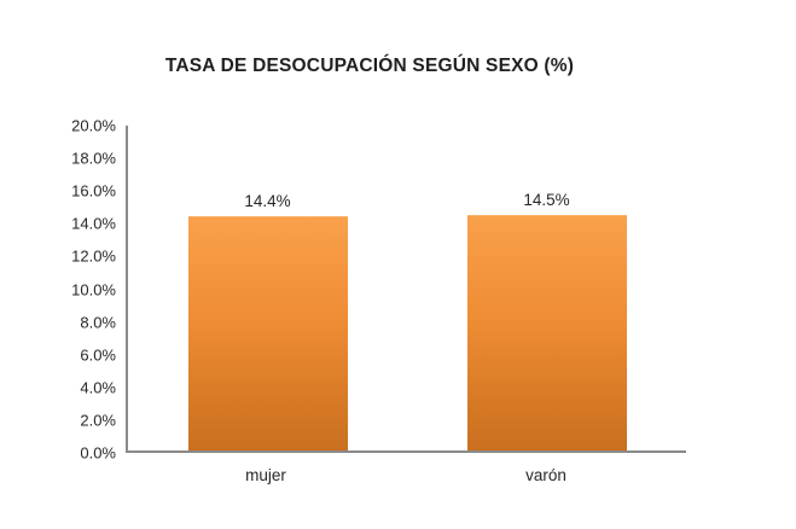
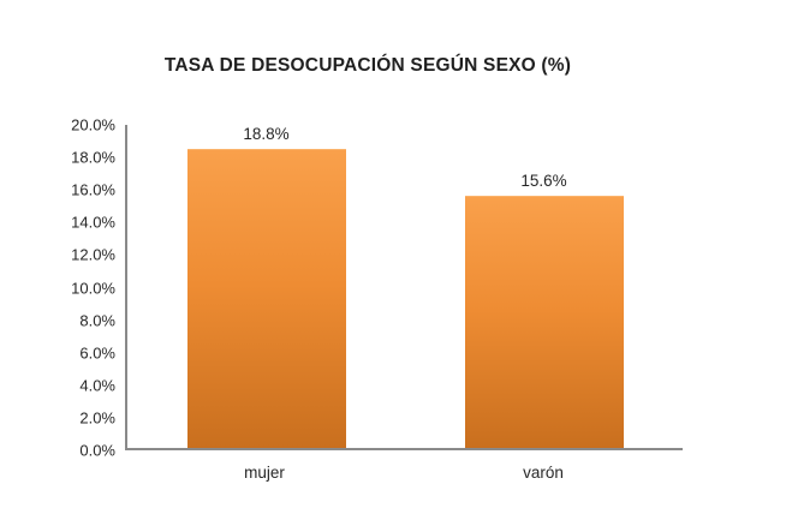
mujer: 14.4% -> 18.8%
varón: 14.5% -> 15.6%
